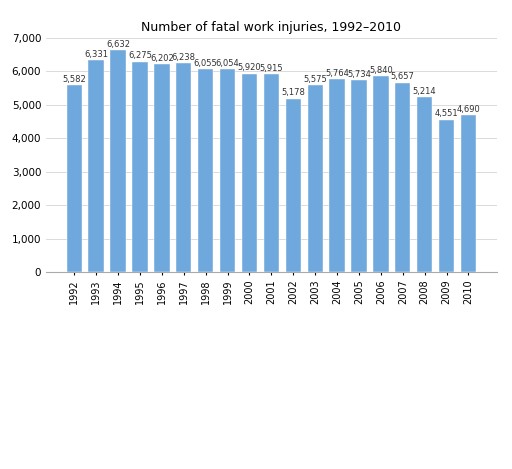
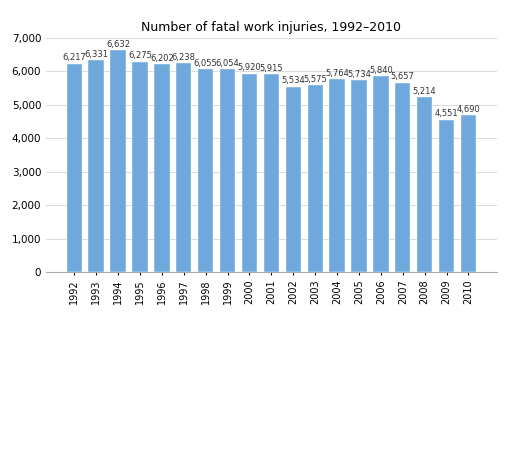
1992: 5,582 -> 6,217
2002: 5,178 -> 5,534
